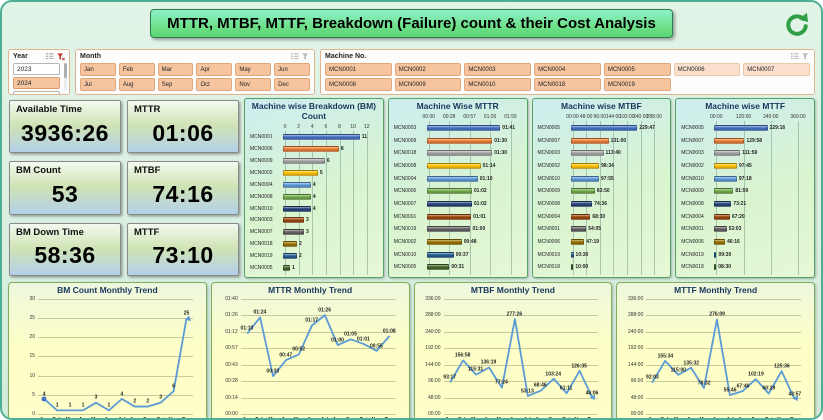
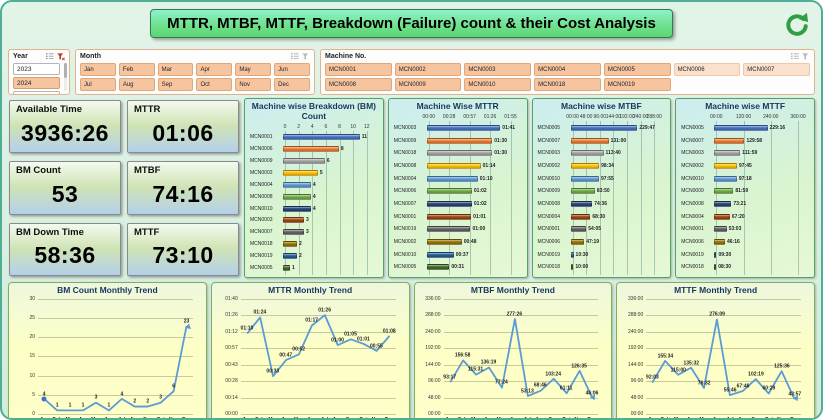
BM Count Monthly Trend/Dec: 25 -> 23
